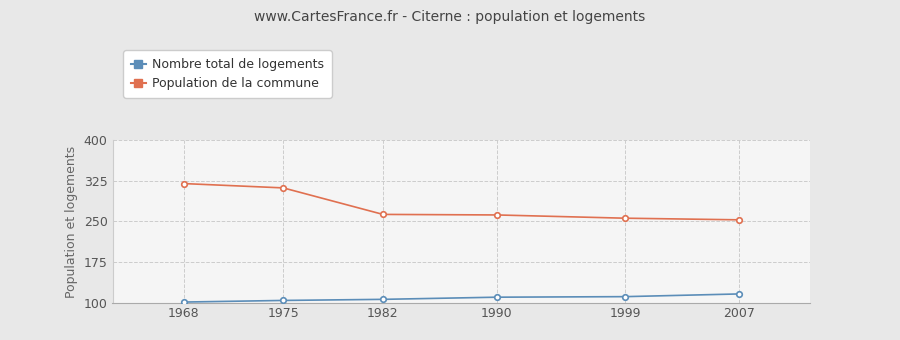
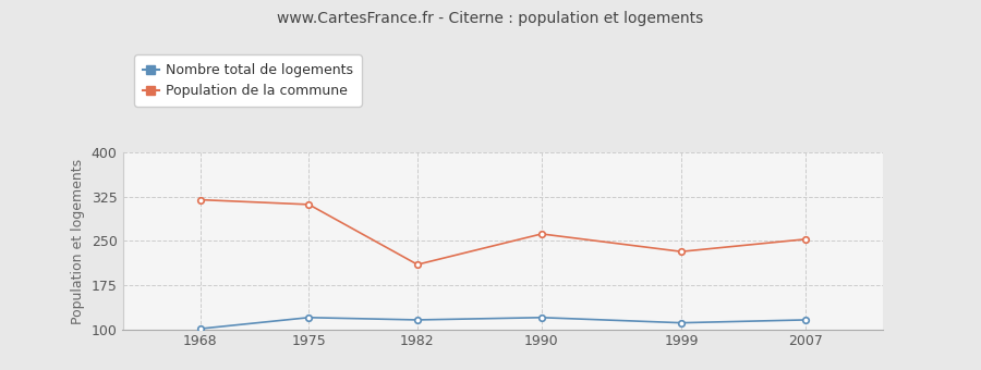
Nombre total de logements/1975: 104 -> 120
Nombre total de logements/1982: 106 -> 116
Population de la commune/1982: 263 -> 210
Nombre total de logements/1990: 110 -> 120
Population de la commune/1999: 256 -> 232
